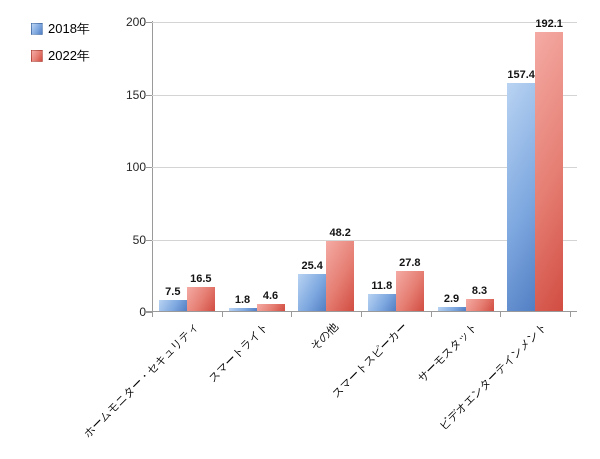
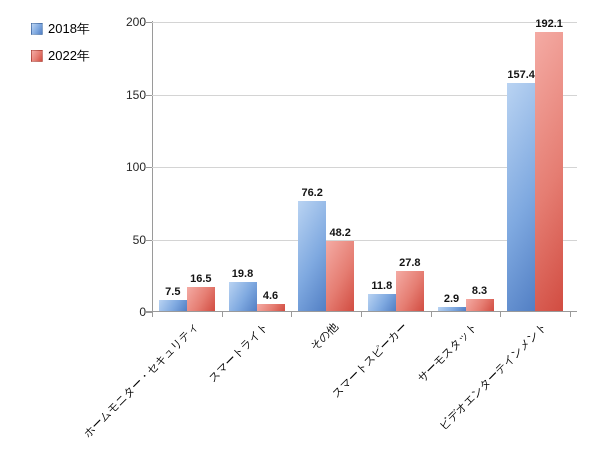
2018年/スマートライト: 1.8 -> 19.8
2018年/その他: 25.4 -> 76.2
